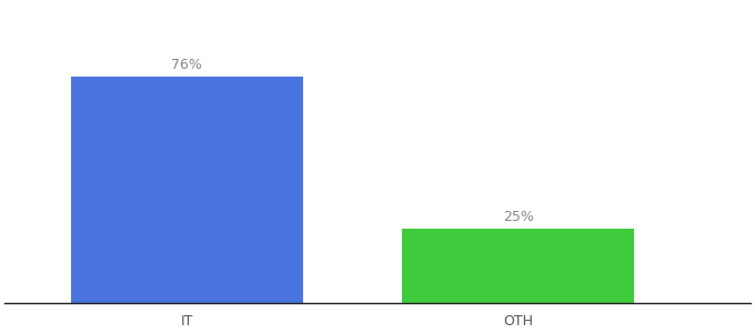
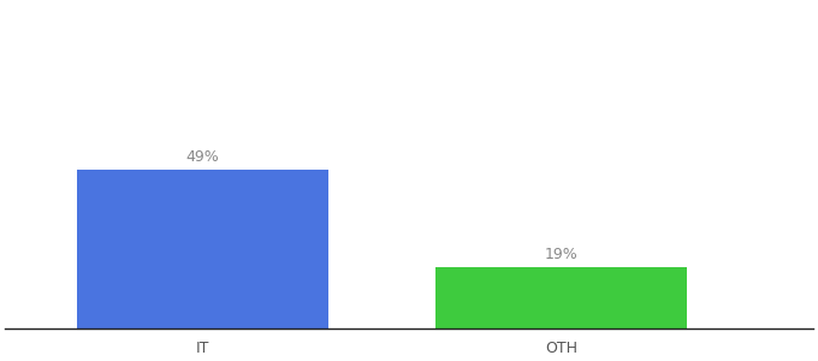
IT: 76% -> 49%
OTH: 25% -> 19%
